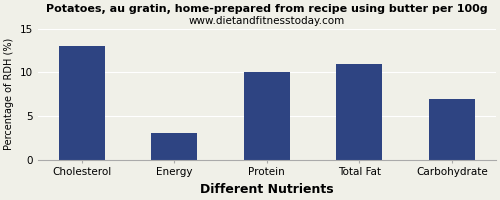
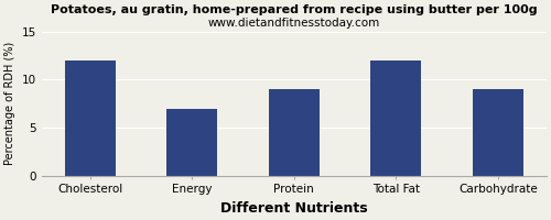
Cholesterol: 13 -> 12
Energy: 3 -> 7
Protein: 10 -> 9
Total Fat: 11 -> 12
Carbohydrate: 7 -> 9
